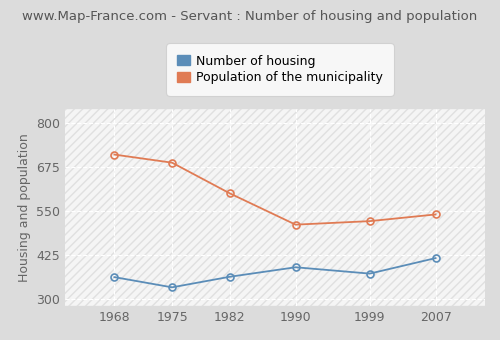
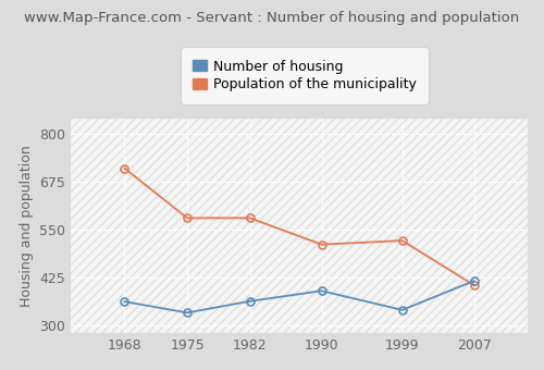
Population of the municipality/1975: 687 -> 580
Population of the municipality/1982: 600 -> 580
Number of housing/1999: 372 -> 340
Population of the municipality/2007: 540 -> 405
